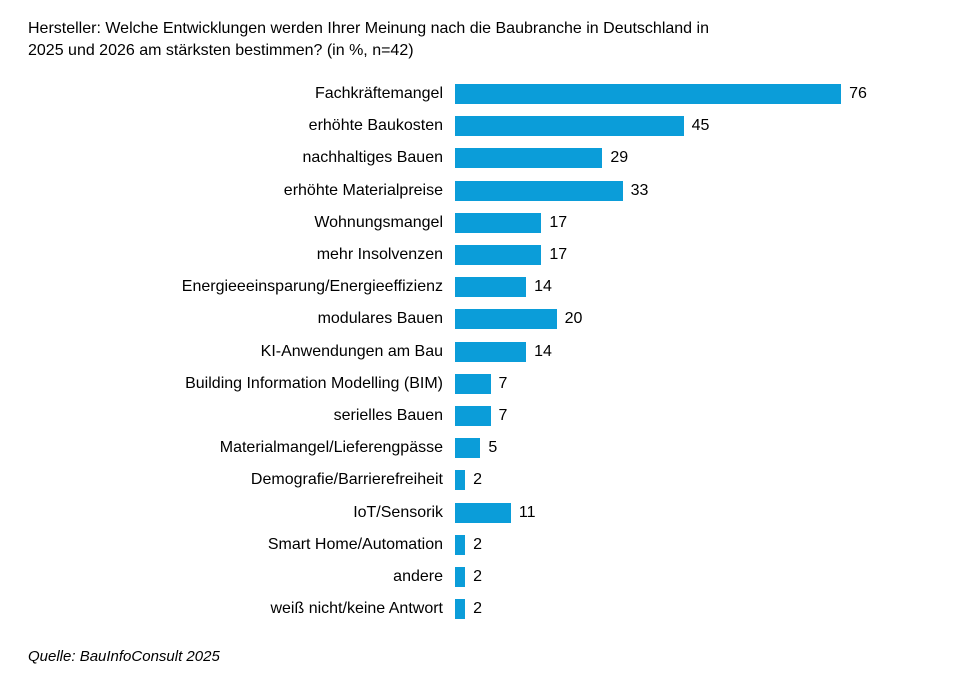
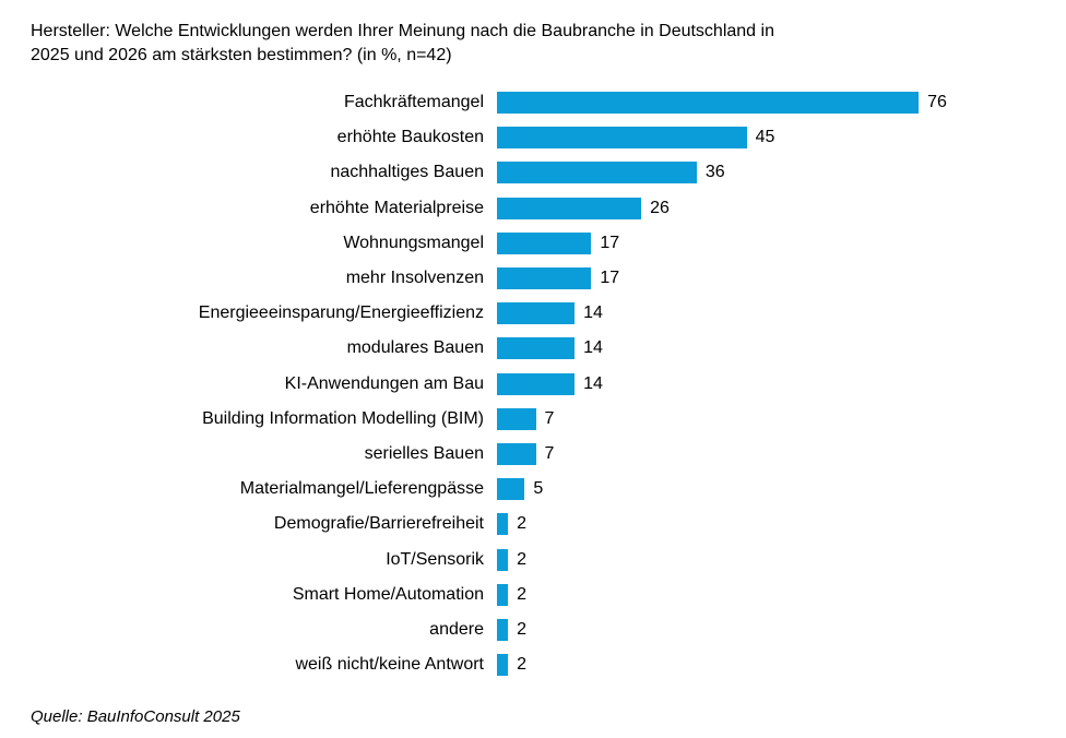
nachhaltiges Bauen: 29 -> 36
erhöhte Materialpreise: 33 -> 26
modulares Bauen: 20 -> 14
IoT/Sensorik: 11 -> 2
